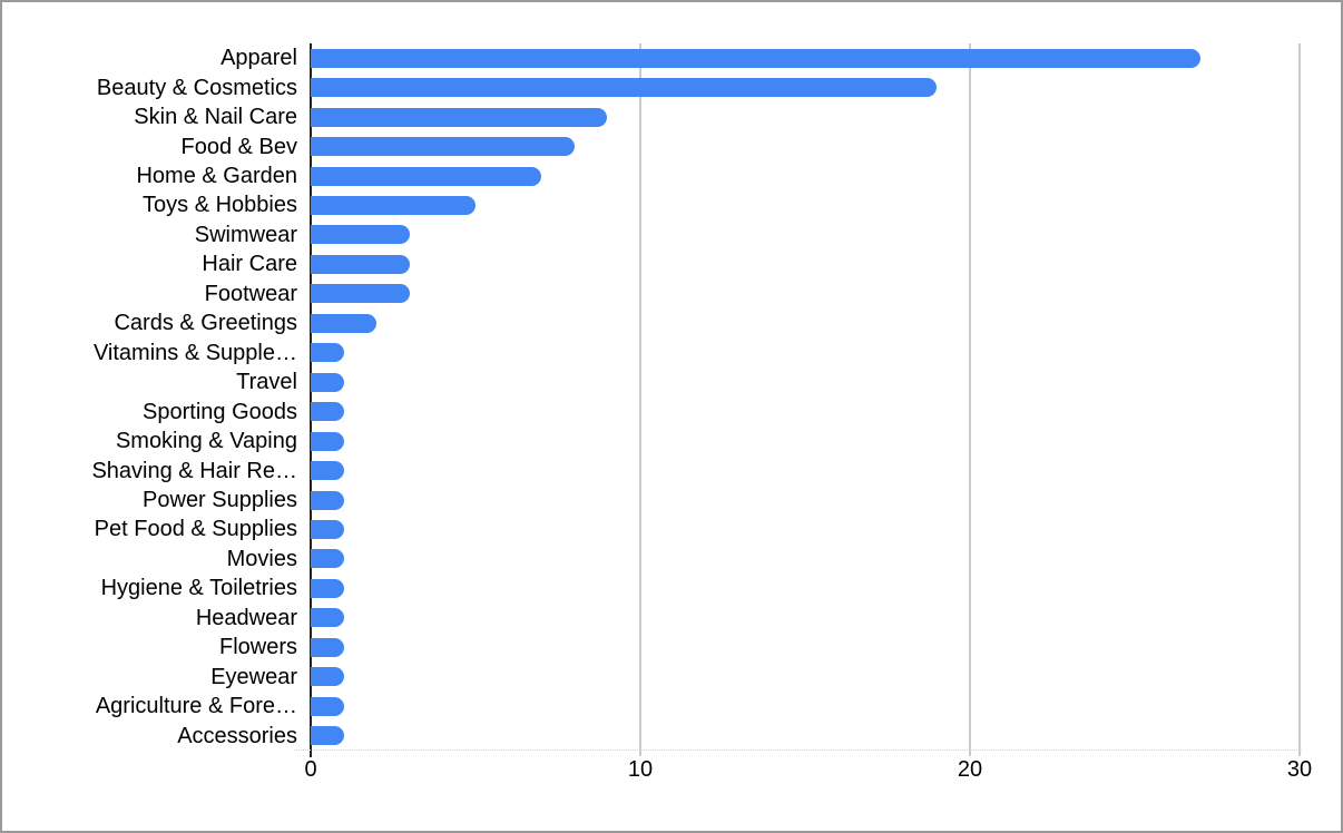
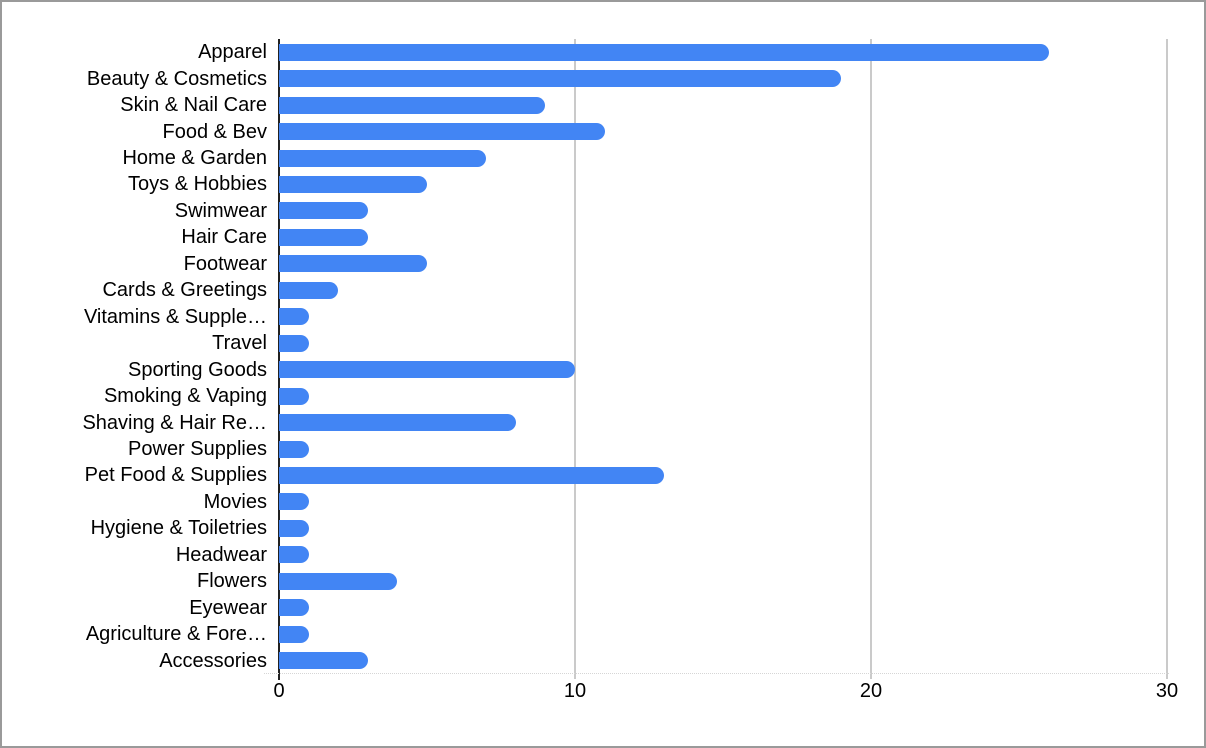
Apparel: 27 -> 26
Food & Bev: 8 -> 11
Footwear: 3 -> 5
Sporting Goods: 1 -> 10
Shaving & Hair Re…: 1 -> 8
Pet Food & Supplies: 1 -> 13
Flowers: 1 -> 4
Accessories: 1 -> 3
